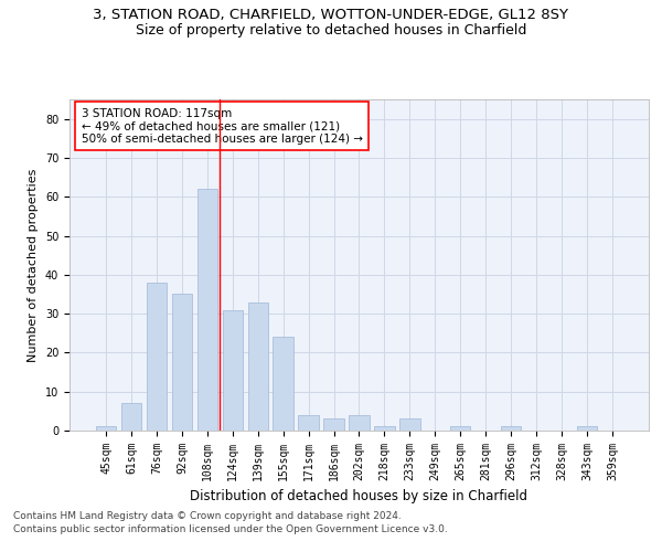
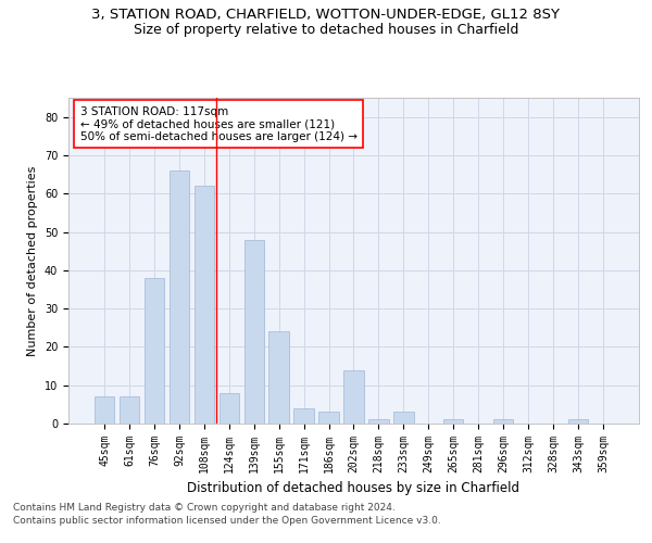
45sqm: 1 -> 7
92sqm: 35 -> 66
124sqm: 31 -> 8
139sqm: 33 -> 48
202sqm: 4 -> 14
